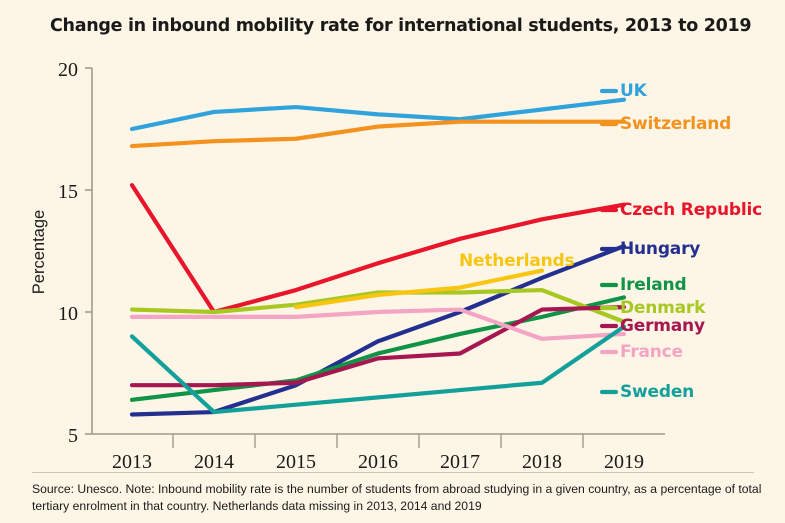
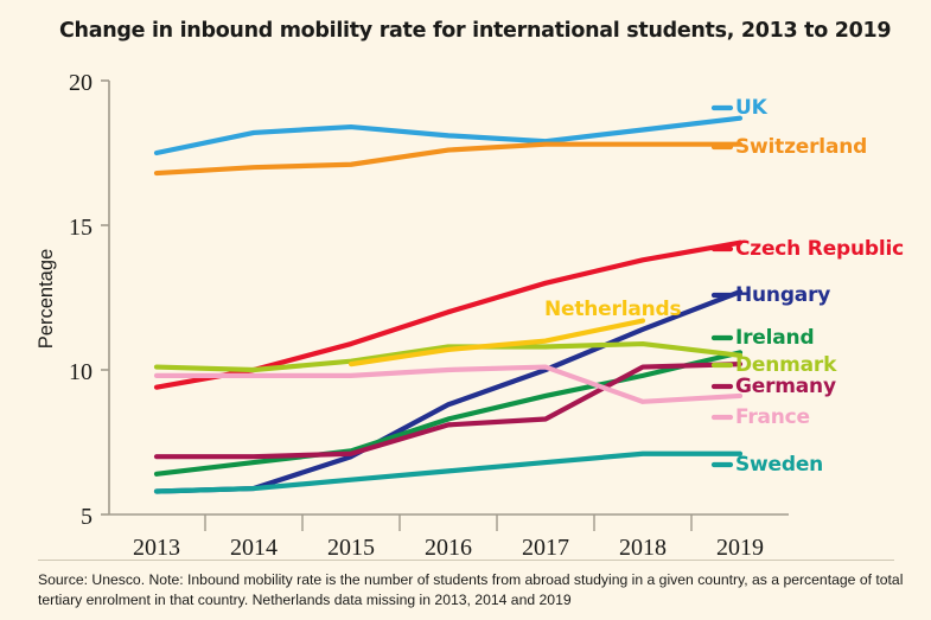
Czech Republic/2013: 15.2 -> 9.4
Sweden/2013: 9.0 -> 5.8
Denmark/2019: 9.6 -> 10.5
Sweden/2019: 9.4 -> 7.1
